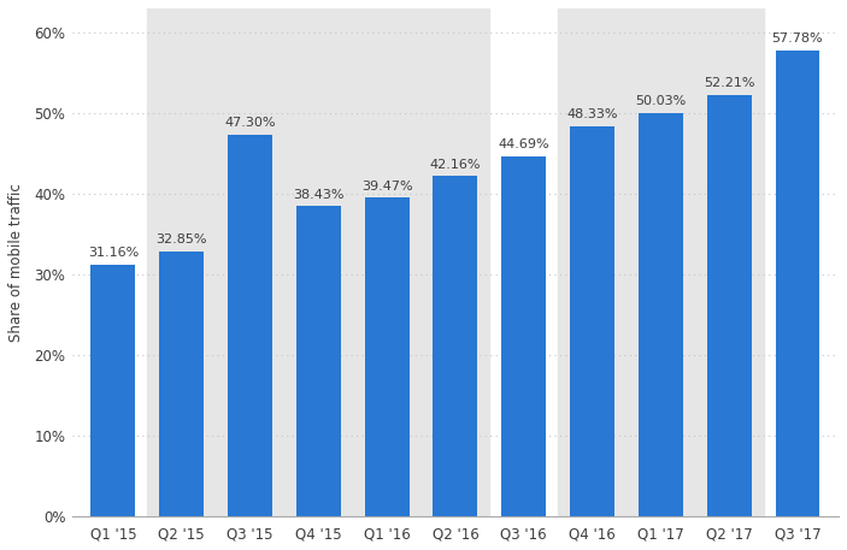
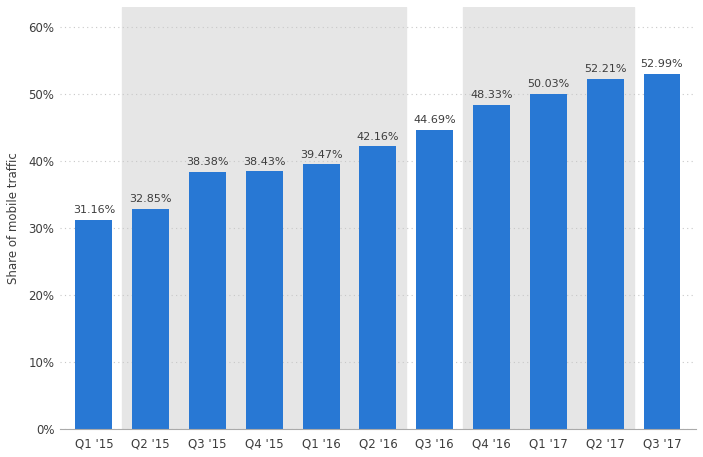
Q3 '15: 47.30% -> 38.38%
Q3 '17: 57.78% -> 52.99%
